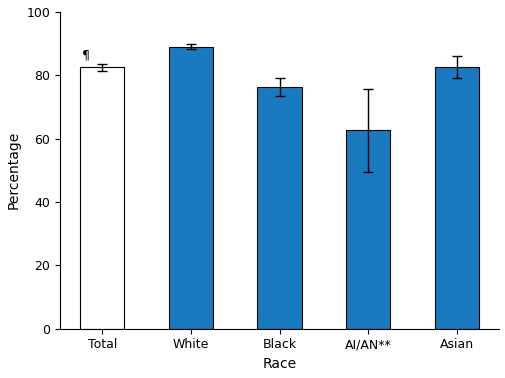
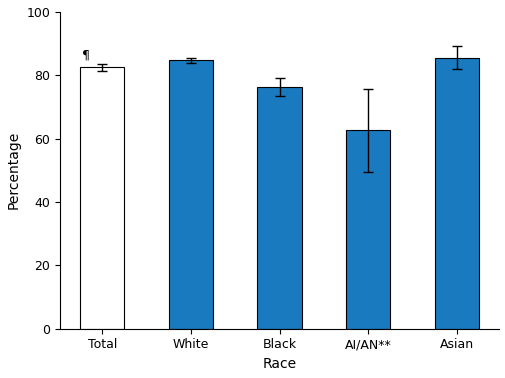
White: 89.0 -> 84.8
Asian: 82.5 -> 85.6
